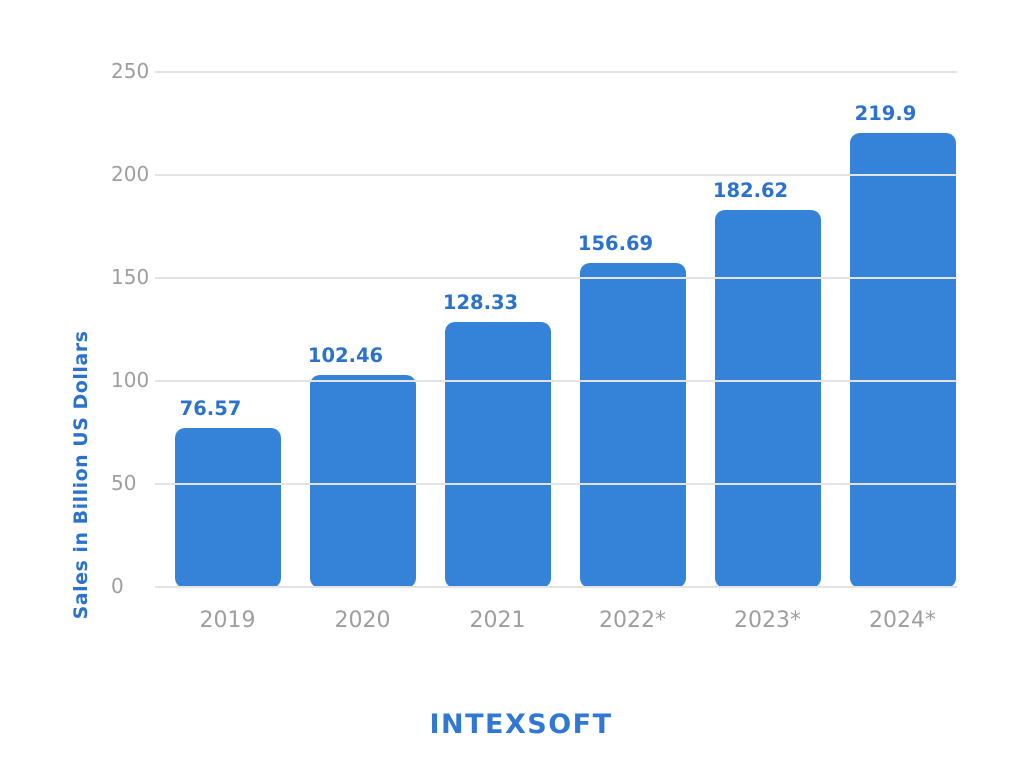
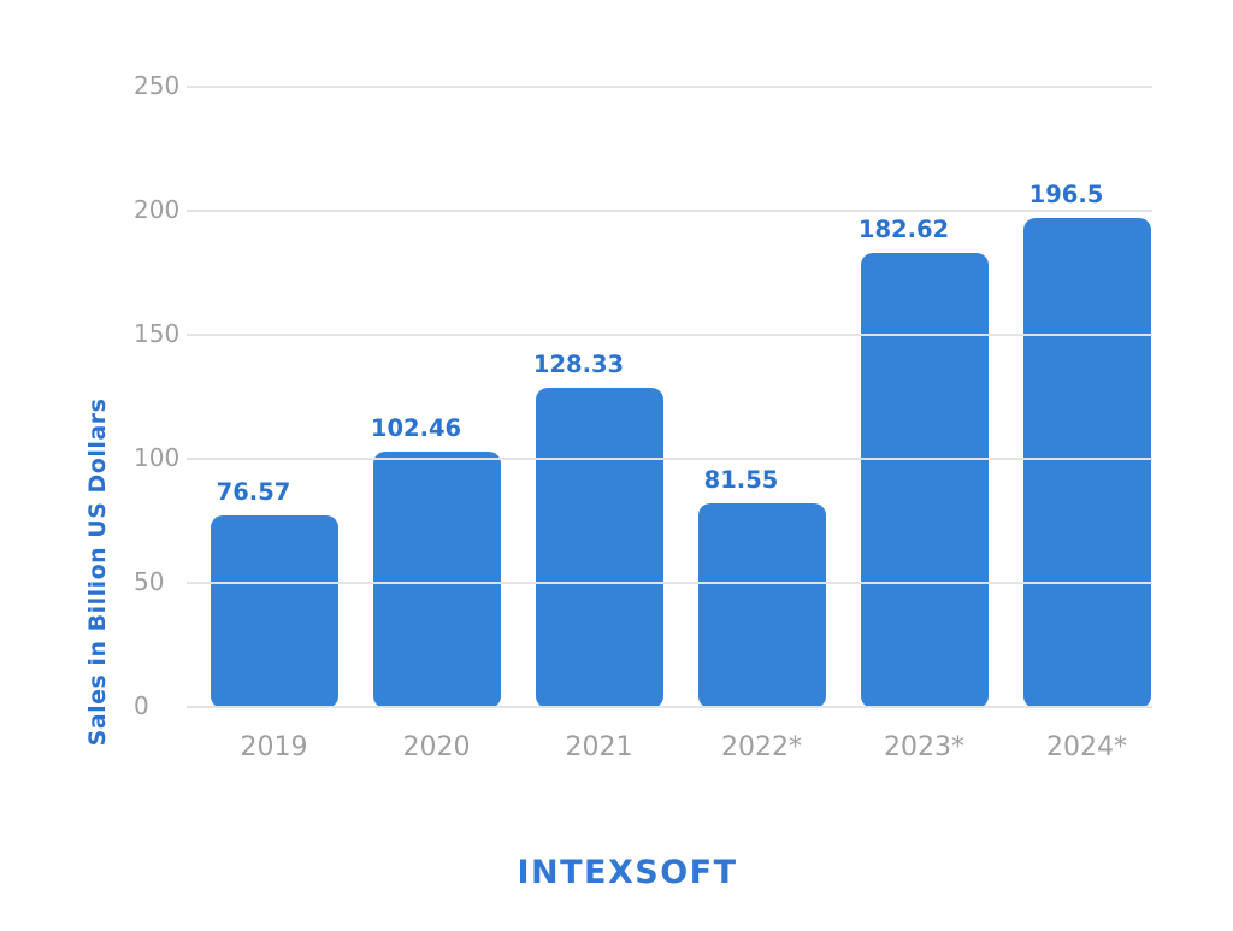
2022*: 156.69 -> 81.55
2024*: 219.9 -> 196.5
